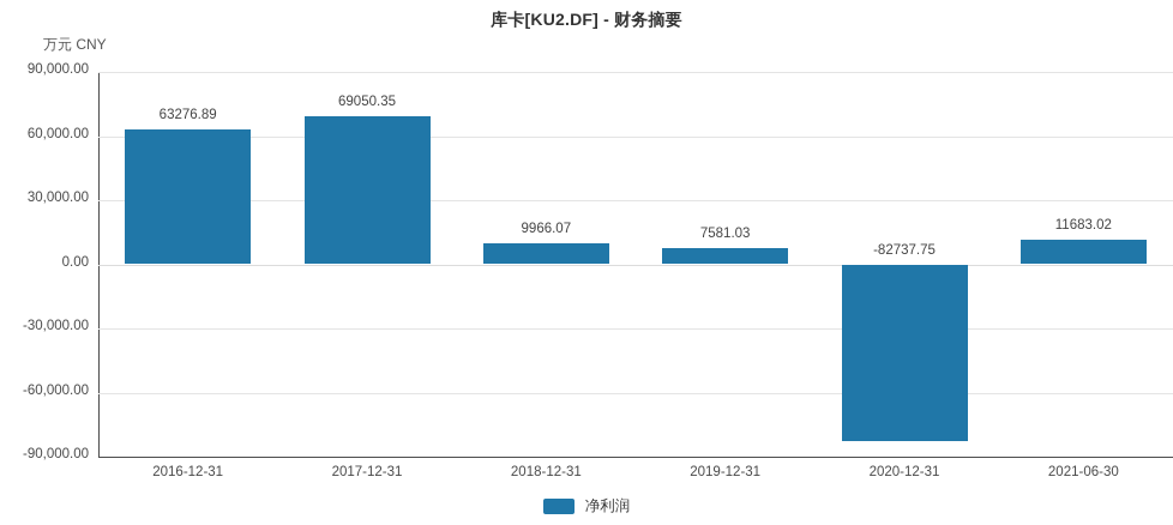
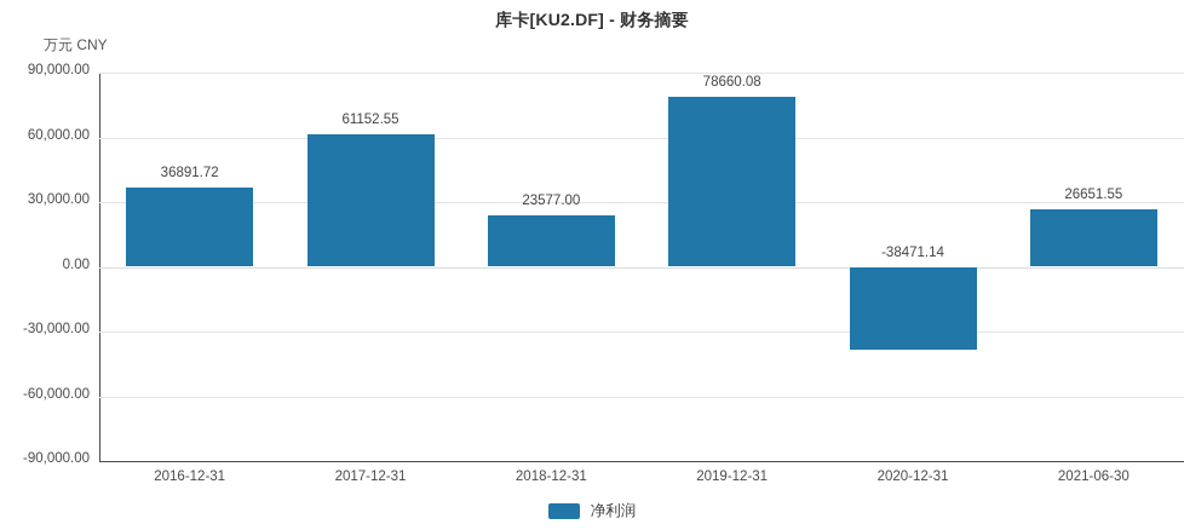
2016-12-31: 63276.89 -> 36891.72
2017-12-31: 69050.35 -> 61152.55
2018-12-31: 9966.07 -> 23577.00
2019-12-31: 7581.03 -> 78660.08
2020-12-31: -82737.75 -> -38471.14
2021-06-30: 11683.02 -> 26651.55
